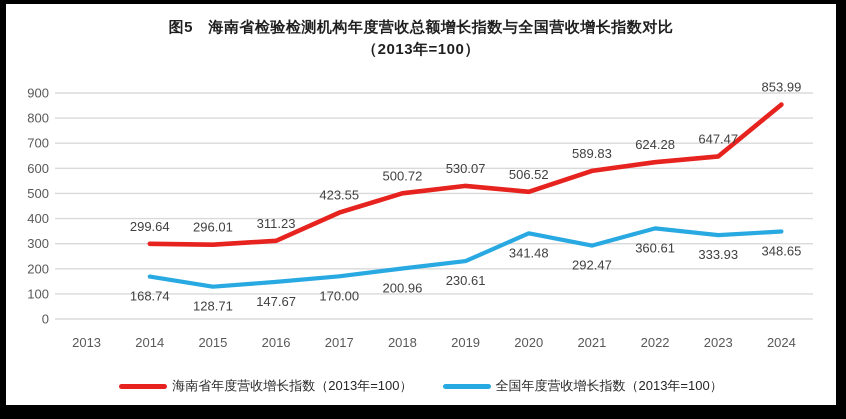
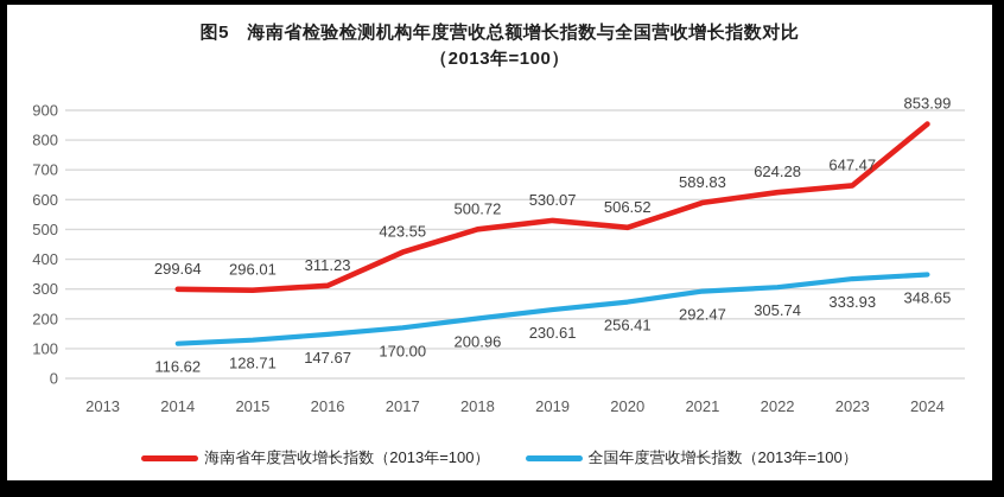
全国年度营收增长指数（2013年=100）/2014: 168.74 -> 116.62
全国年度营收增长指数（2013年=100）/2020: 341.48 -> 256.41
全国年度营收增长指数（2013年=100）/2022: 360.61 -> 305.74
